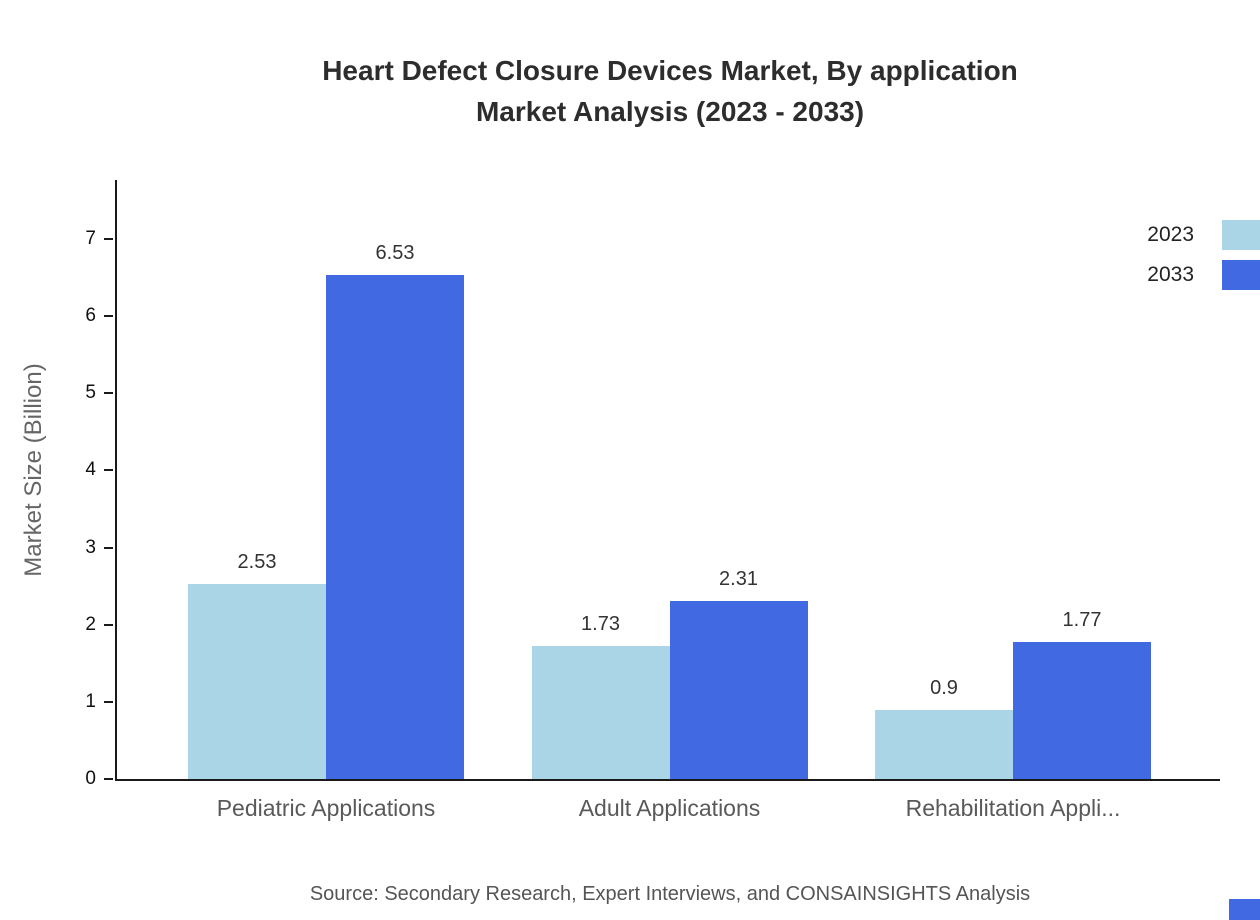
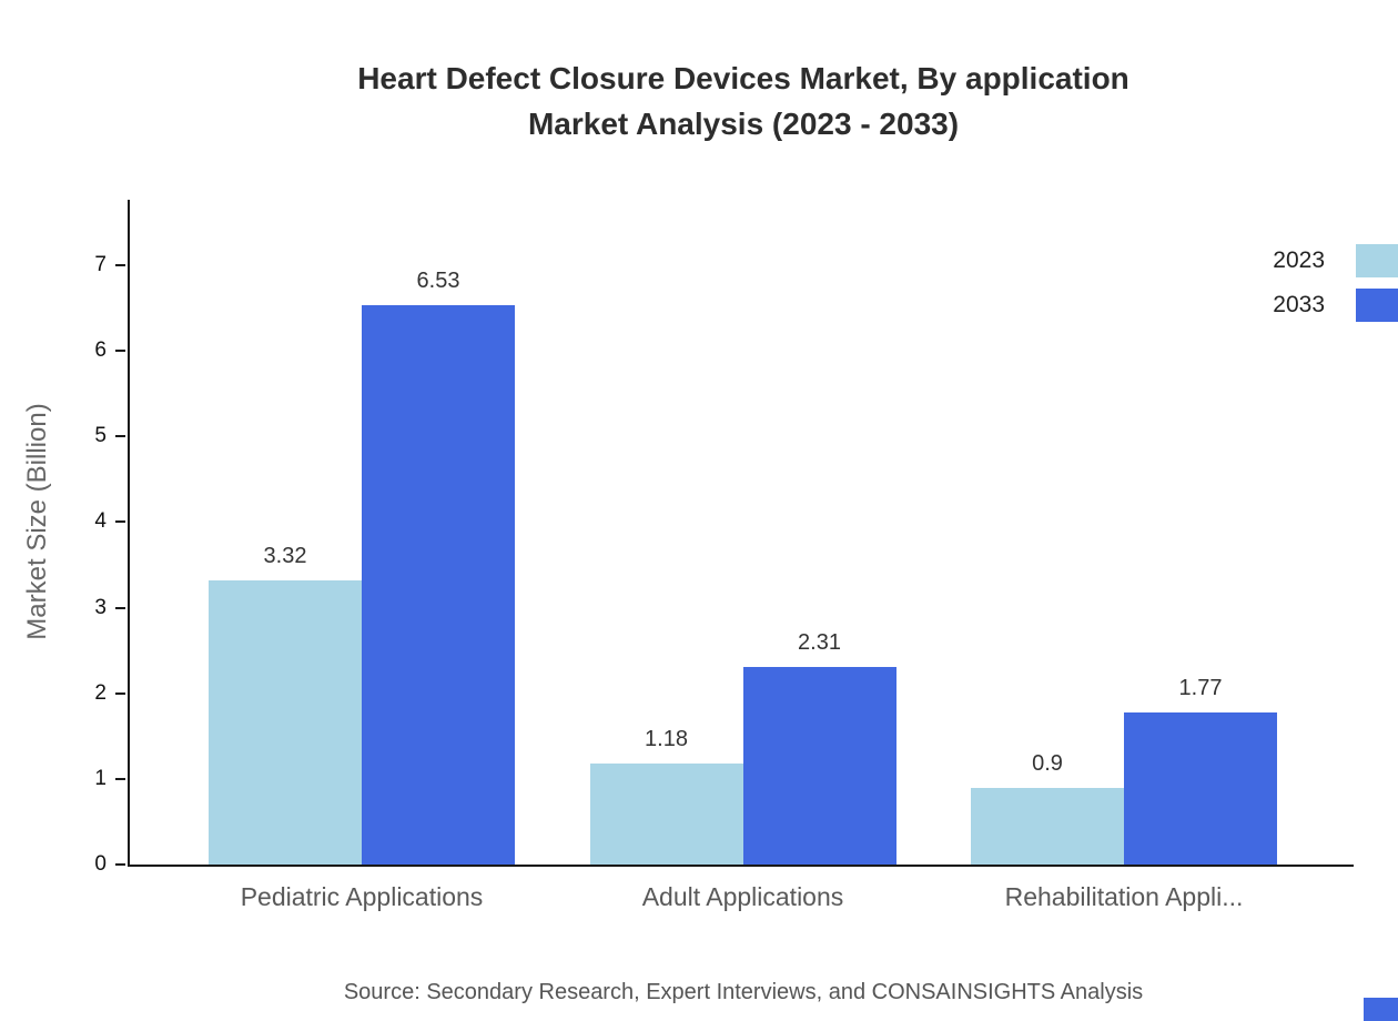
2023/Pediatric Applications: 2.53 -> 3.32
2023/Adult Applications: 1.73 -> 1.18
